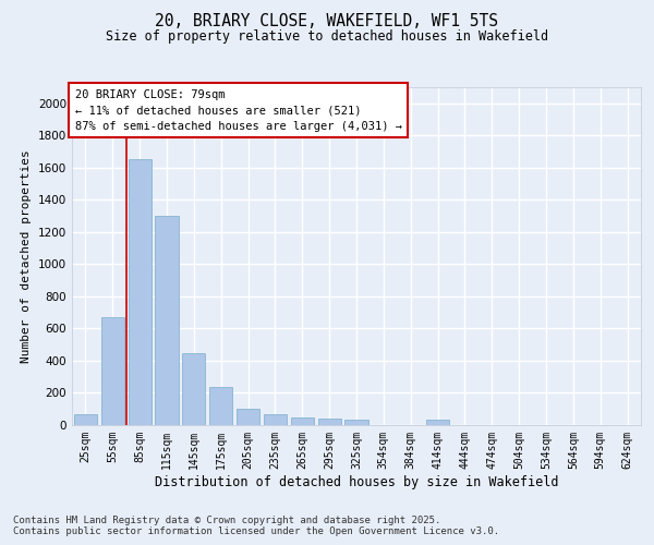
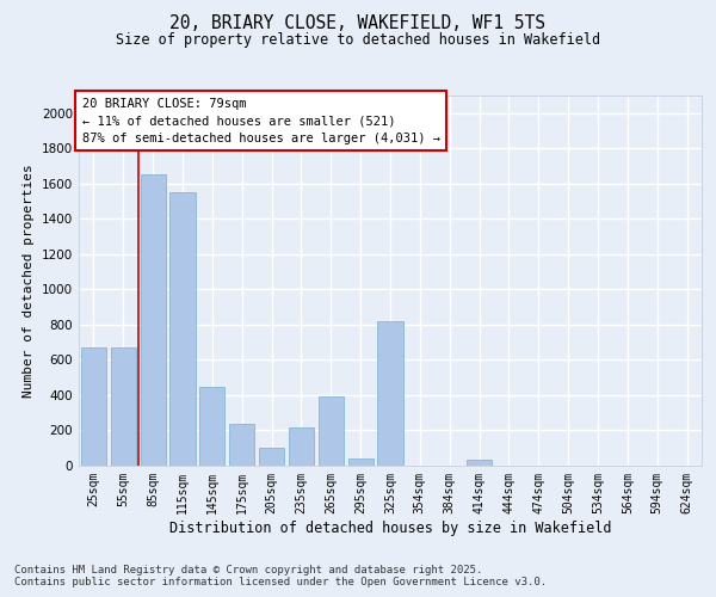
25sqm: 70 -> 670
115sqm: 1300 -> 1550
235sqm: 60 -> 220
265sqm: 50 -> 390
325sqm: 40 -> 820
